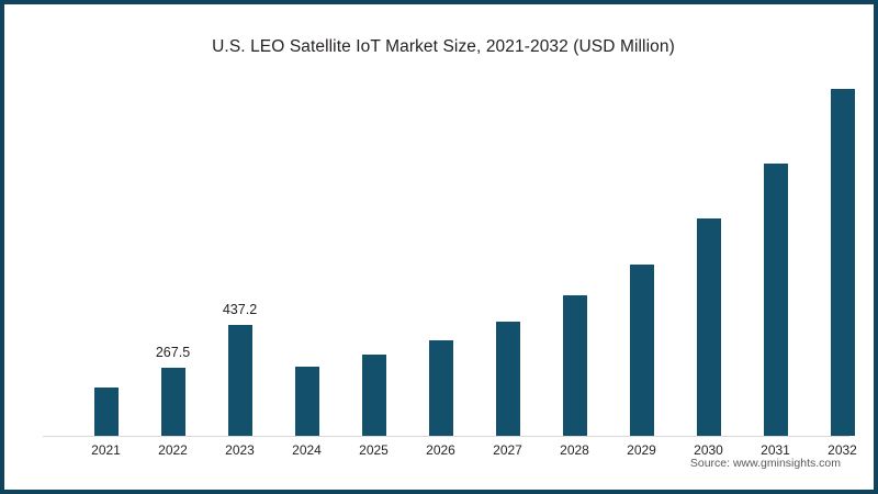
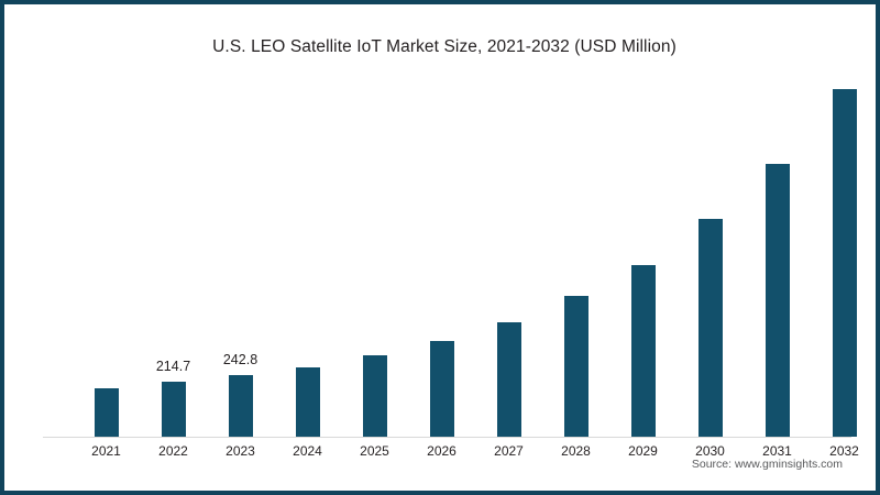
2022: 267.5 -> 214.7
2023: 437.2 -> 242.8
